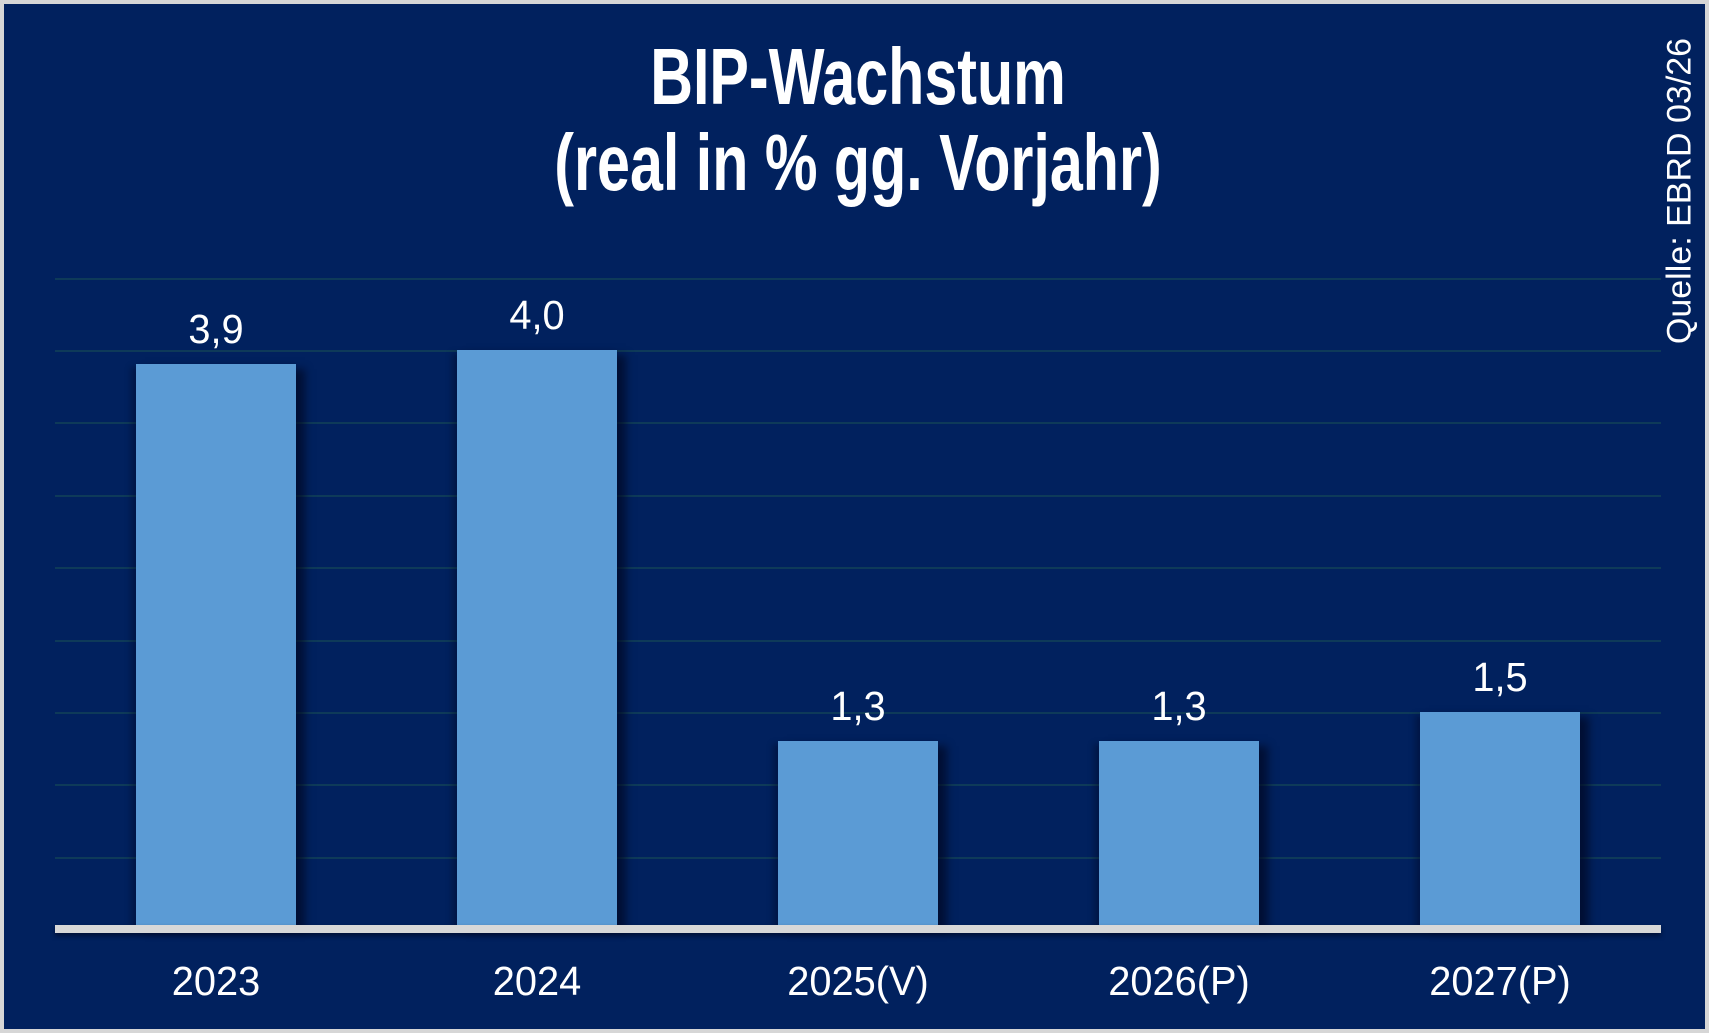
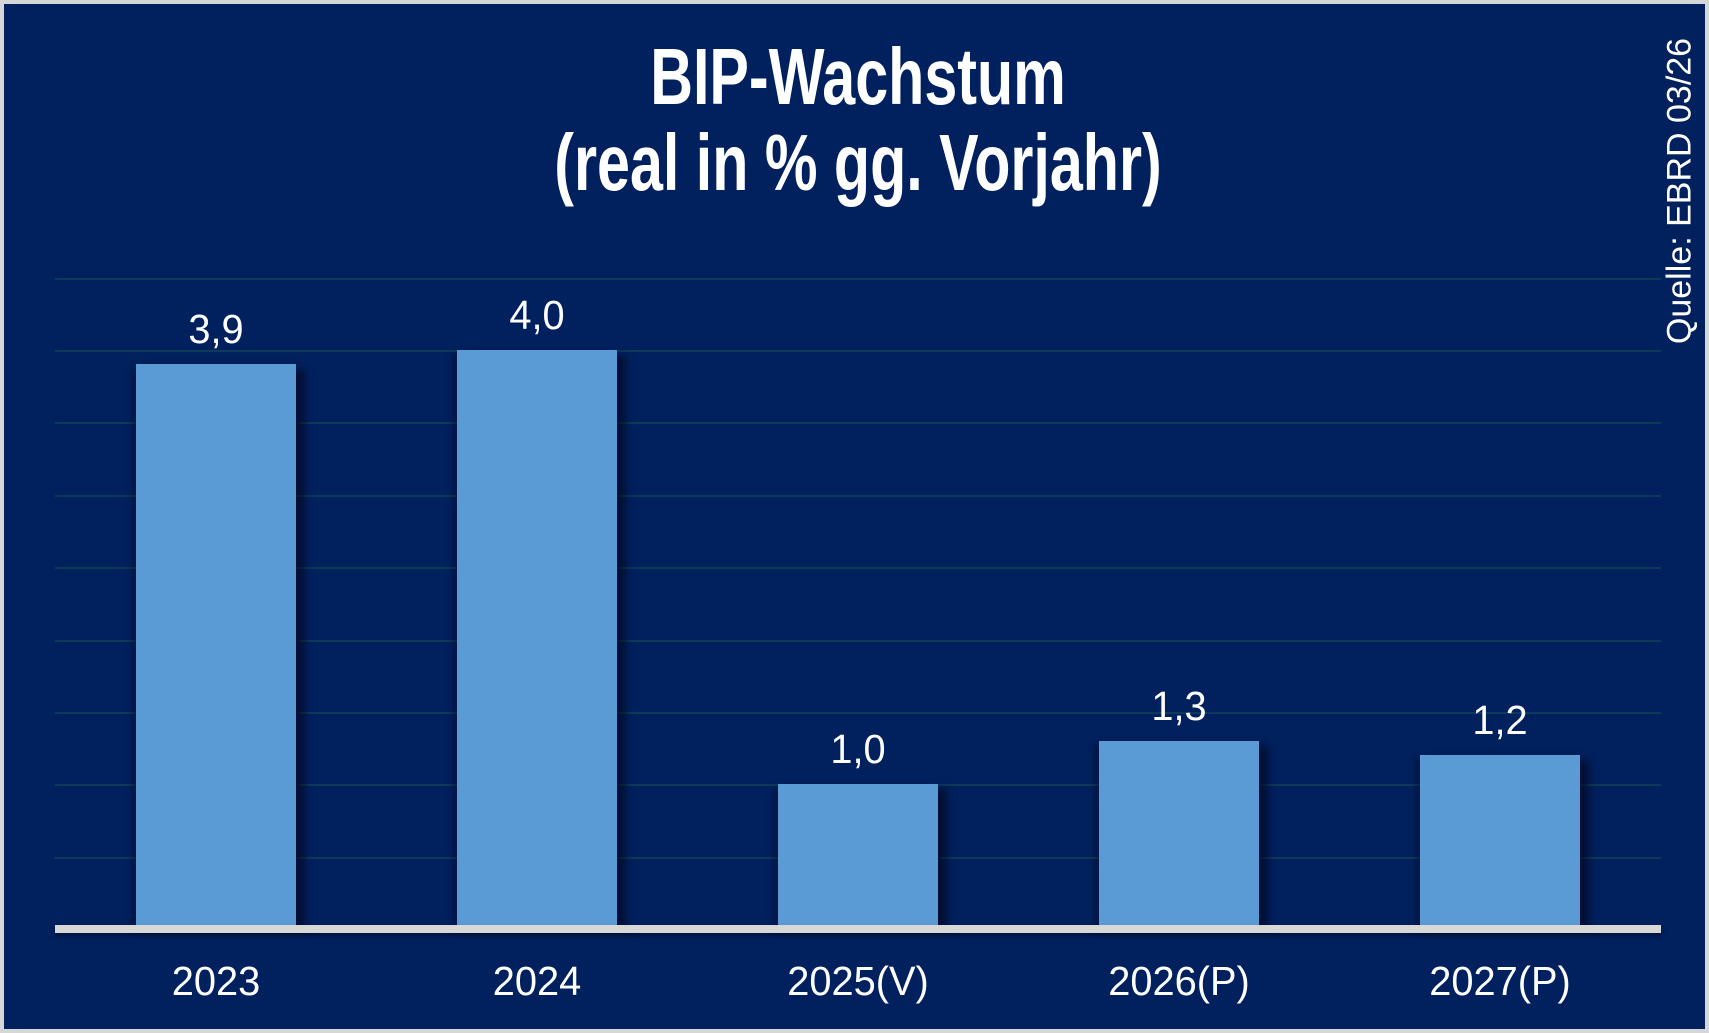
2025(V): 1,3 -> 1,0
2027(P): 1,5 -> 1,2
